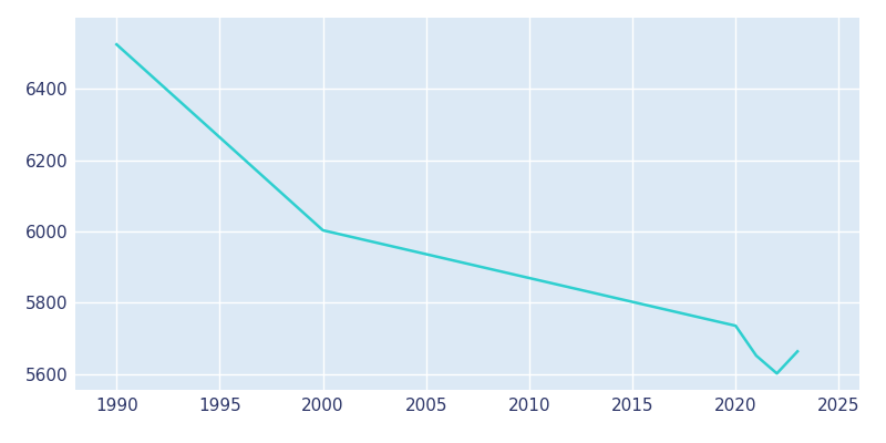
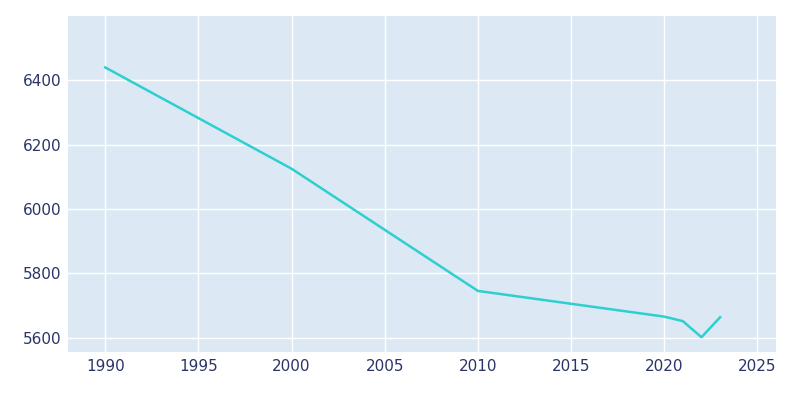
1990: 6525 -> 6440
2000: 6003 -> 6125
2010: 5869 -> 5745
2020: 5735 -> 5665
